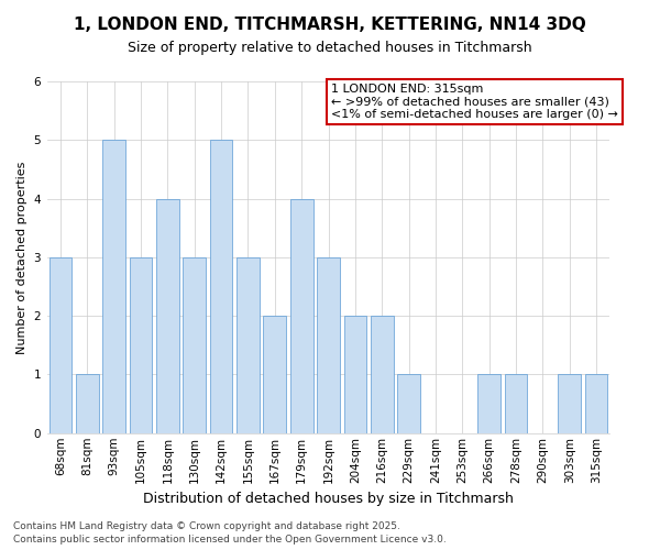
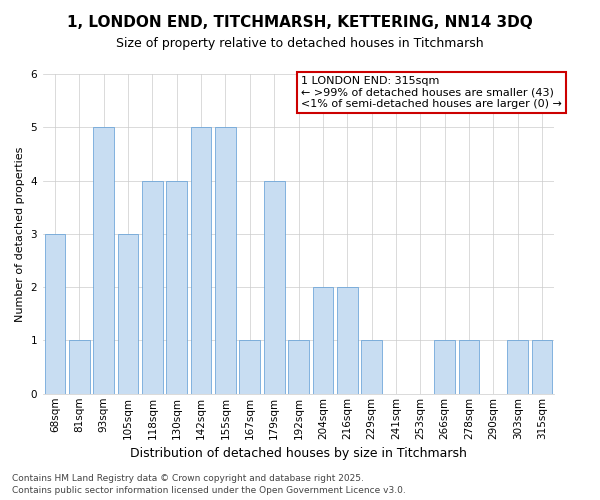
130sqm: 3 -> 4
155sqm: 3 -> 5
167sqm: 2 -> 1
192sqm: 3 -> 1
